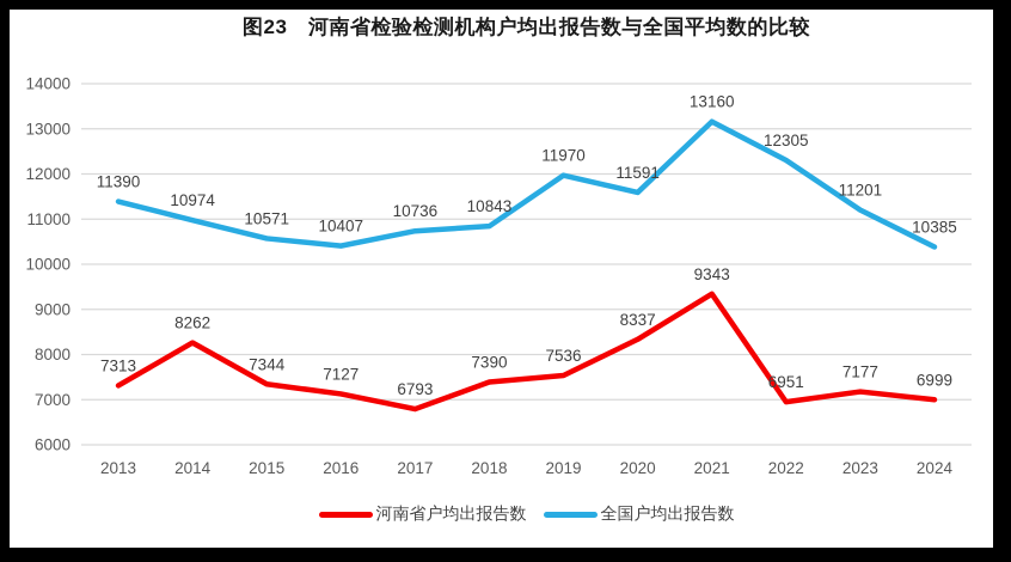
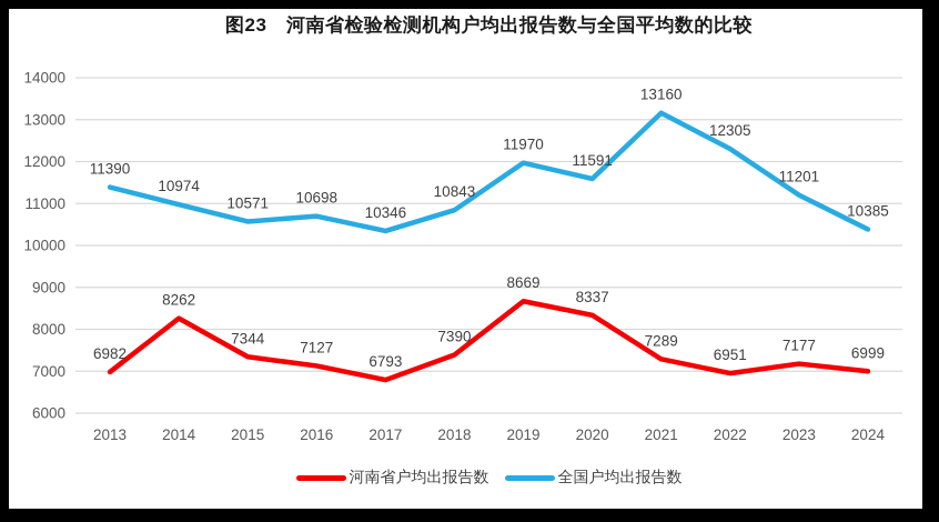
河南省户均出报告数/2013: 7313 -> 6982
全国户均出报告数/2016: 10407 -> 10698
全国户均出报告数/2017: 10736 -> 10346
河南省户均出报告数/2019: 7536 -> 8669
河南省户均出报告数/2021: 9343 -> 7289
